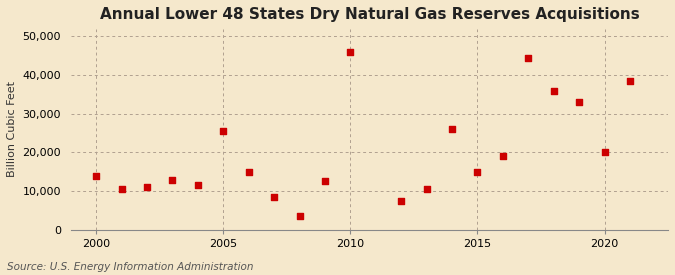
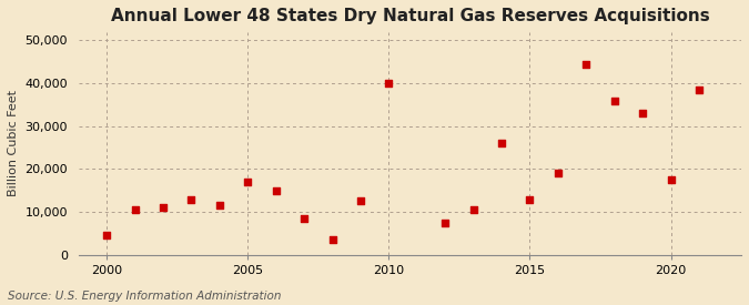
2000: 14,000 -> 4,500
2005: 25,500 -> 17,000
2010: 46,000 -> 40,000
2015: 15,000 -> 13,000
2020: 20,000 -> 17,500
